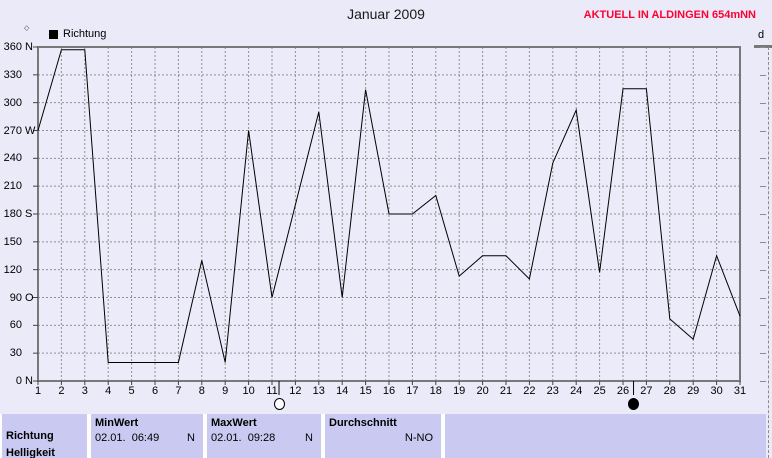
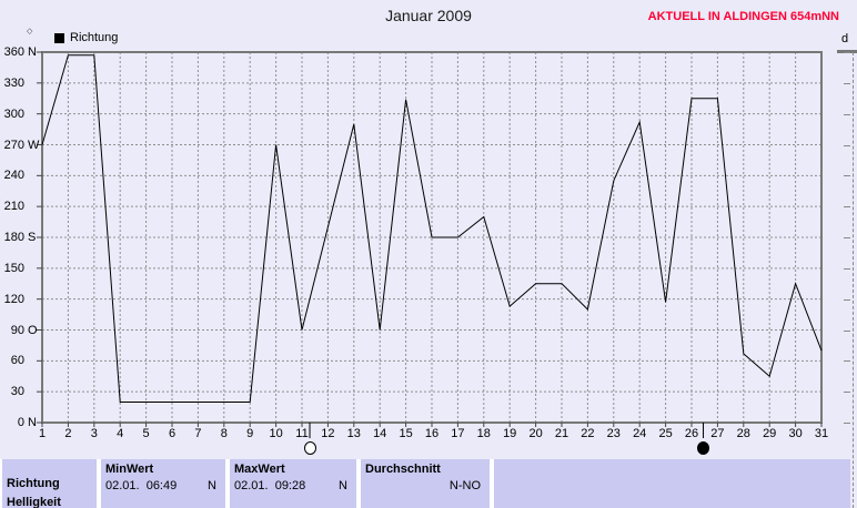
8: 130 -> 20
